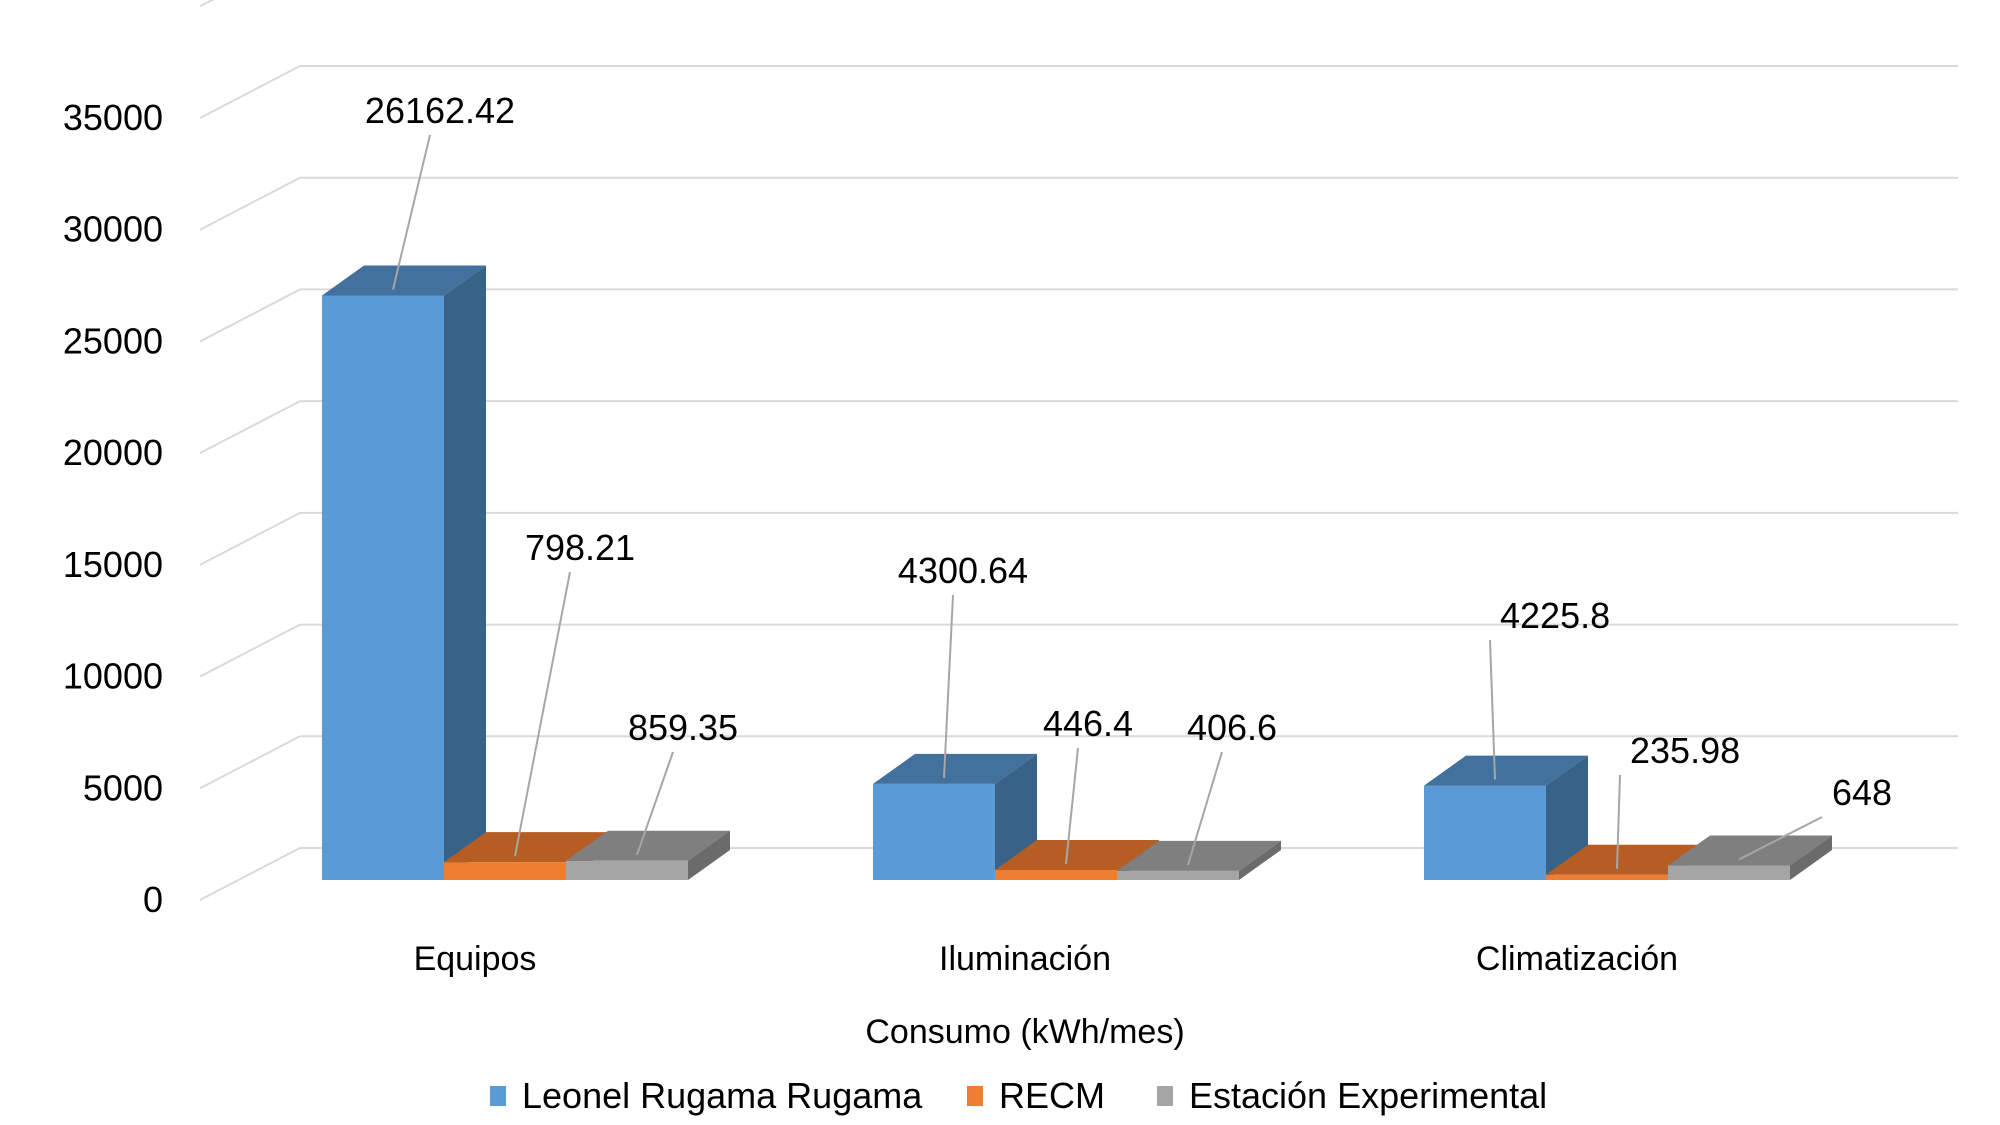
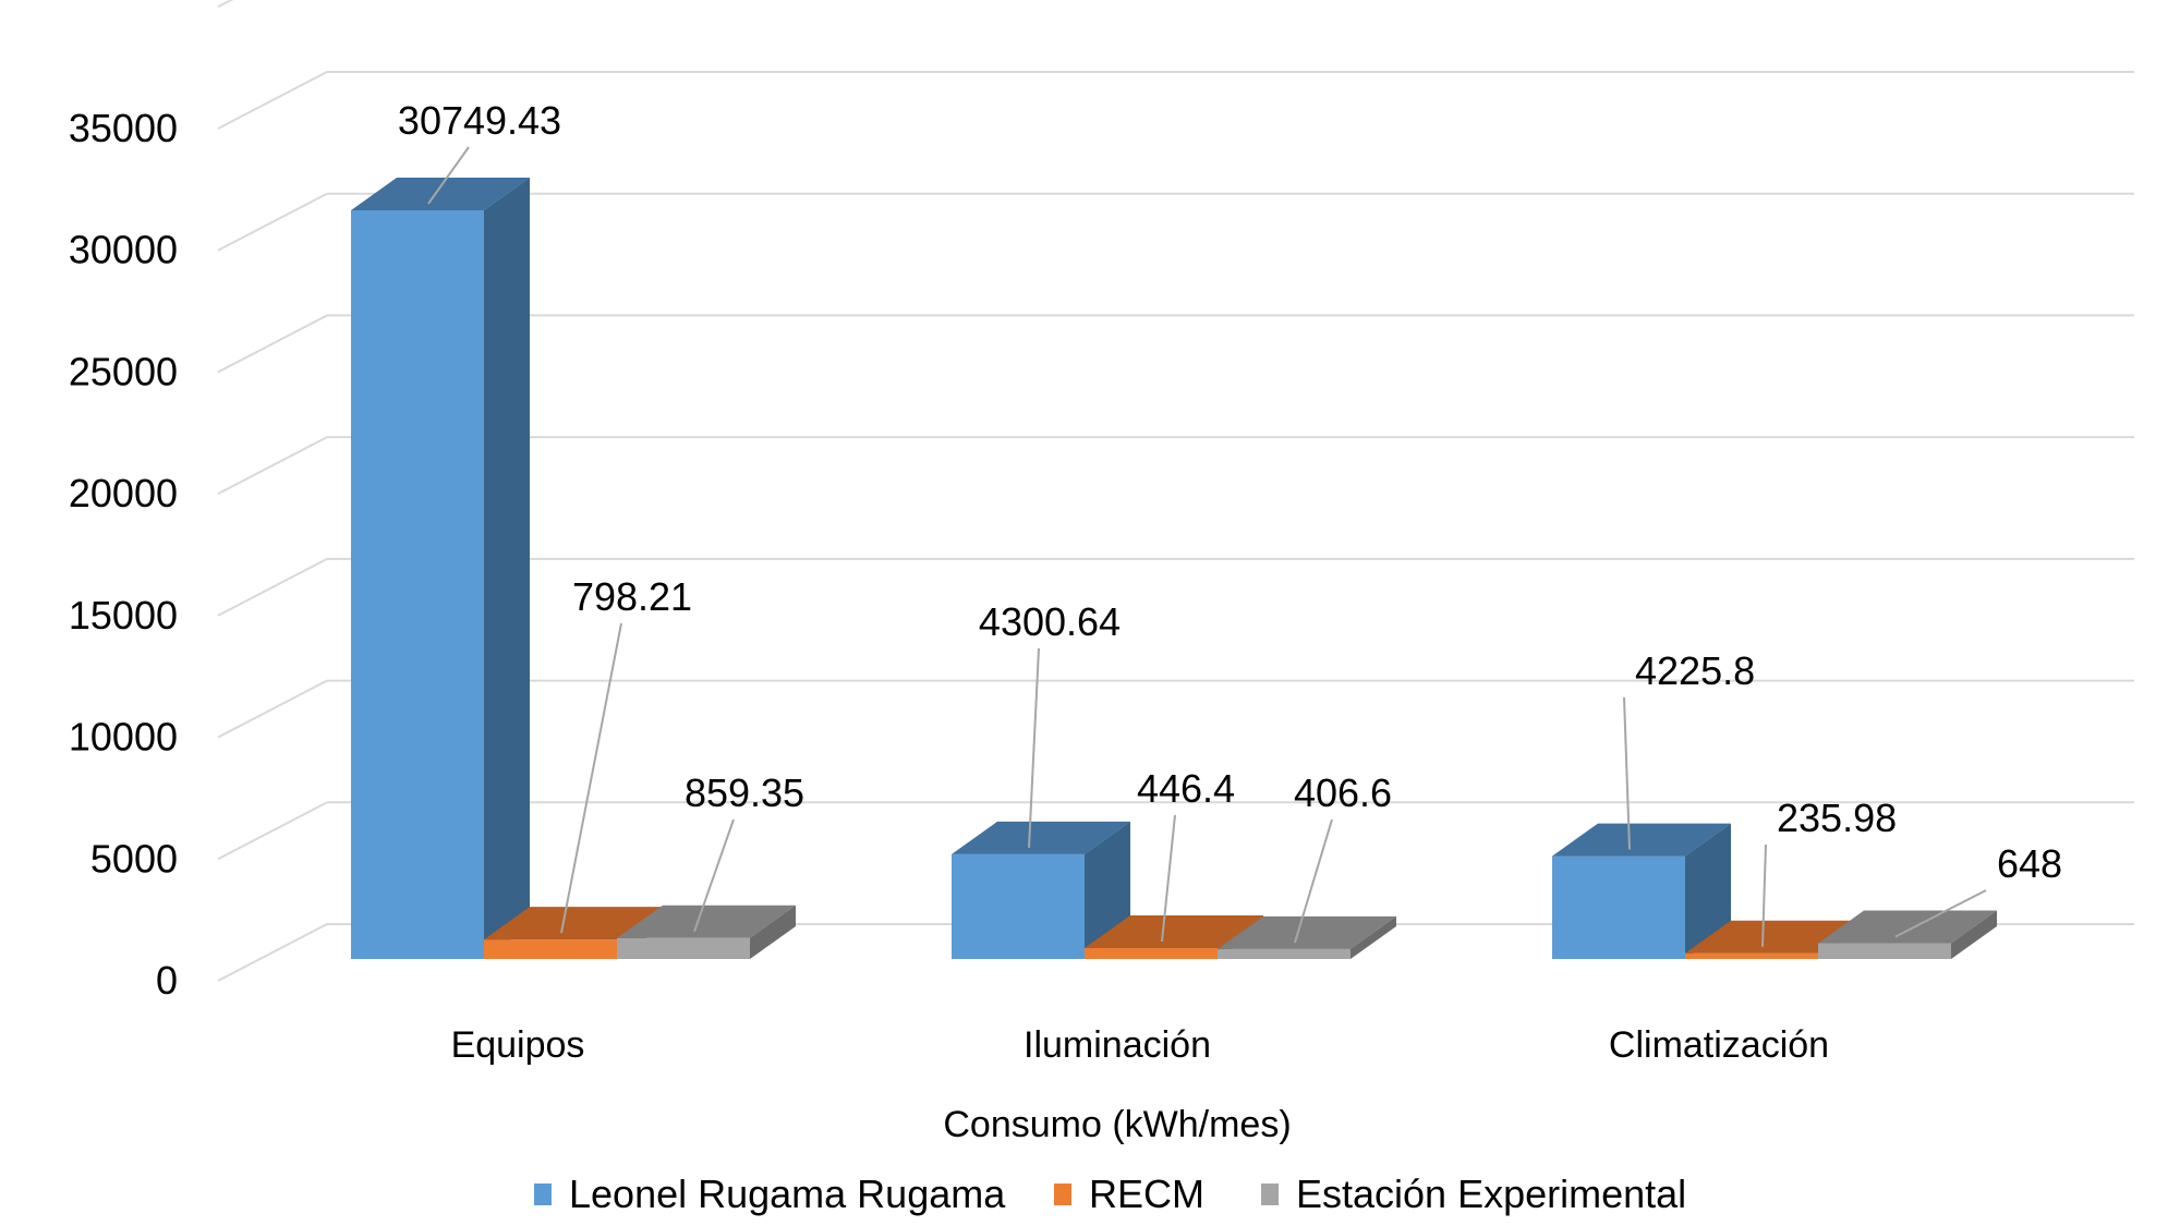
Leonel Rugama Rugama/Equipos: 26162.42 -> 30749.43
